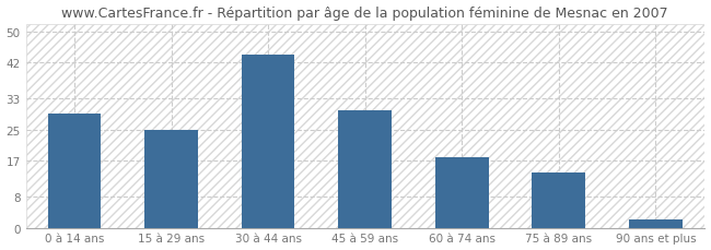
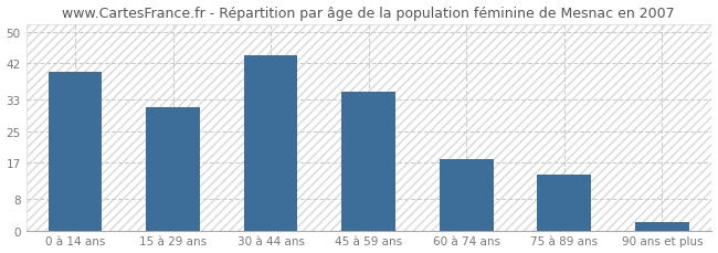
0 à 14 ans: 29 -> 40
15 à 29 ans: 25 -> 31
45 à 59 ans: 30 -> 35
